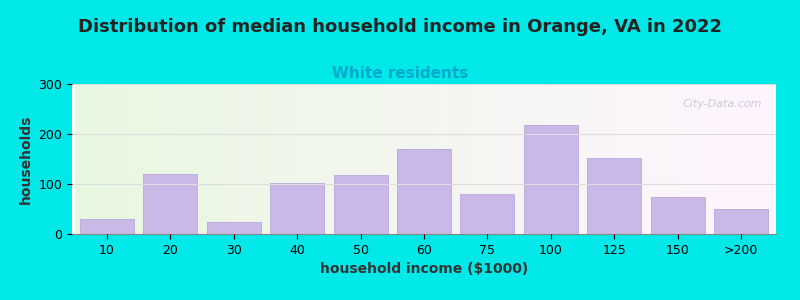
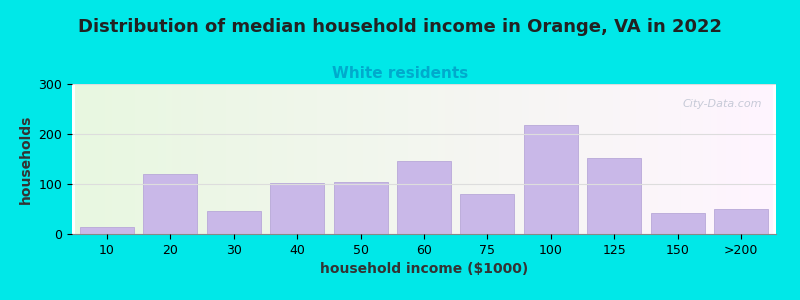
10: 30 -> 15
30: 24 -> 47
50: 118 -> 105
60: 170 -> 147
150: 74 -> 43
